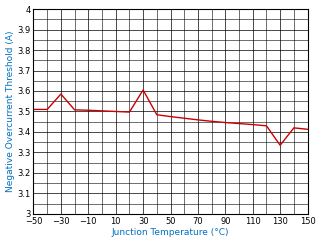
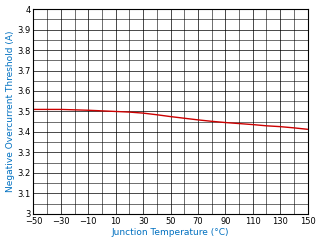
−30: 3.585 -> 3.510
30: 3.605 -> 3.492
130: 3.335 -> 3.426
